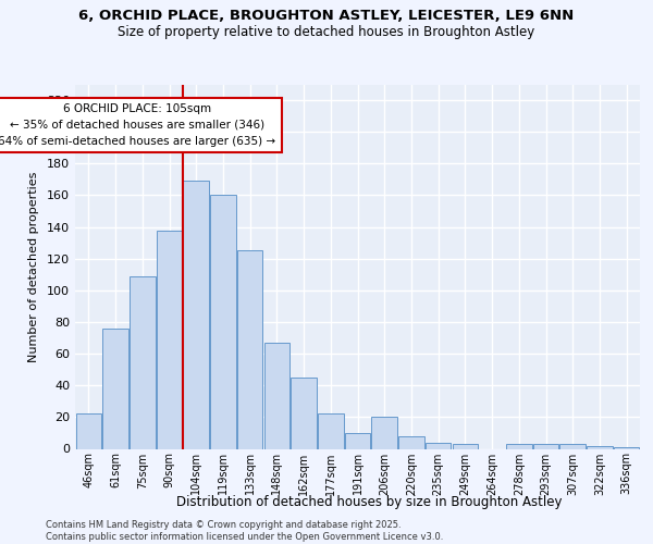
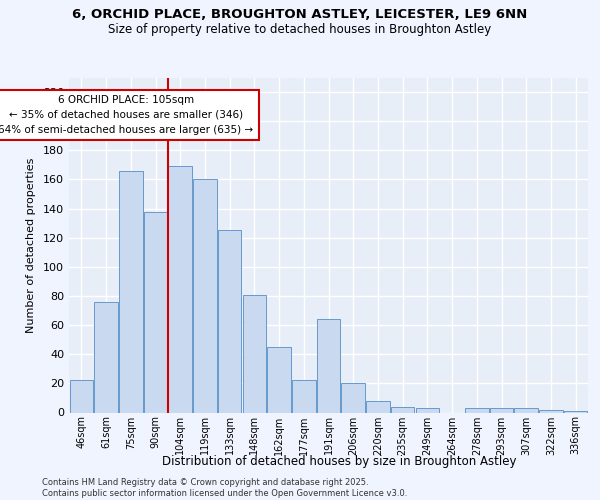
75sqm: 109 -> 166
148sqm: 67 -> 81
191sqm: 10 -> 64
